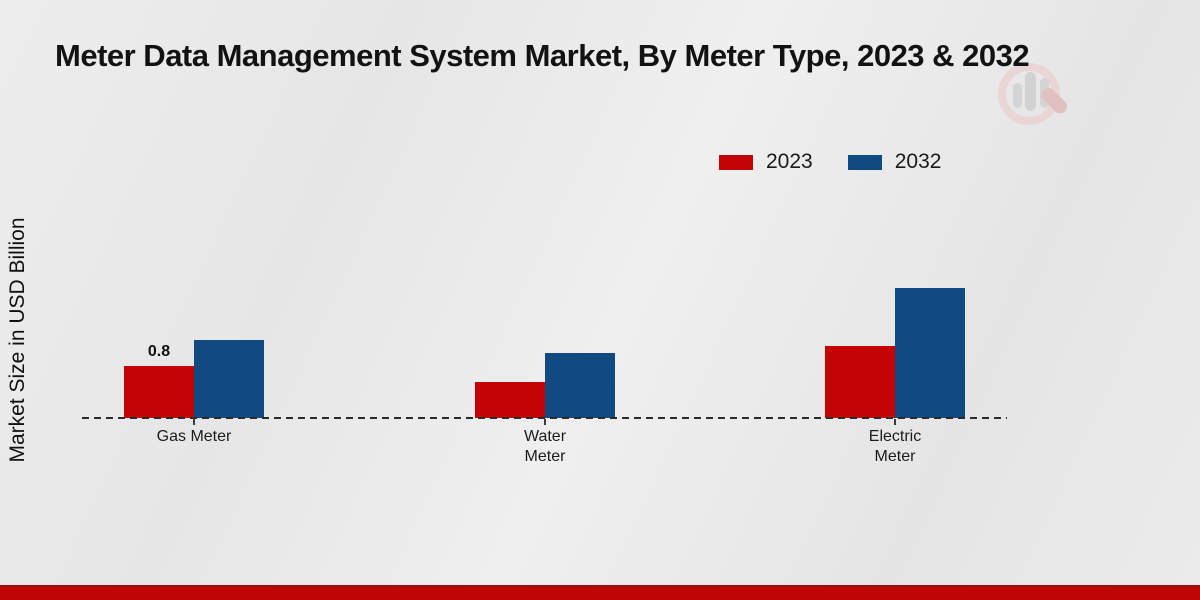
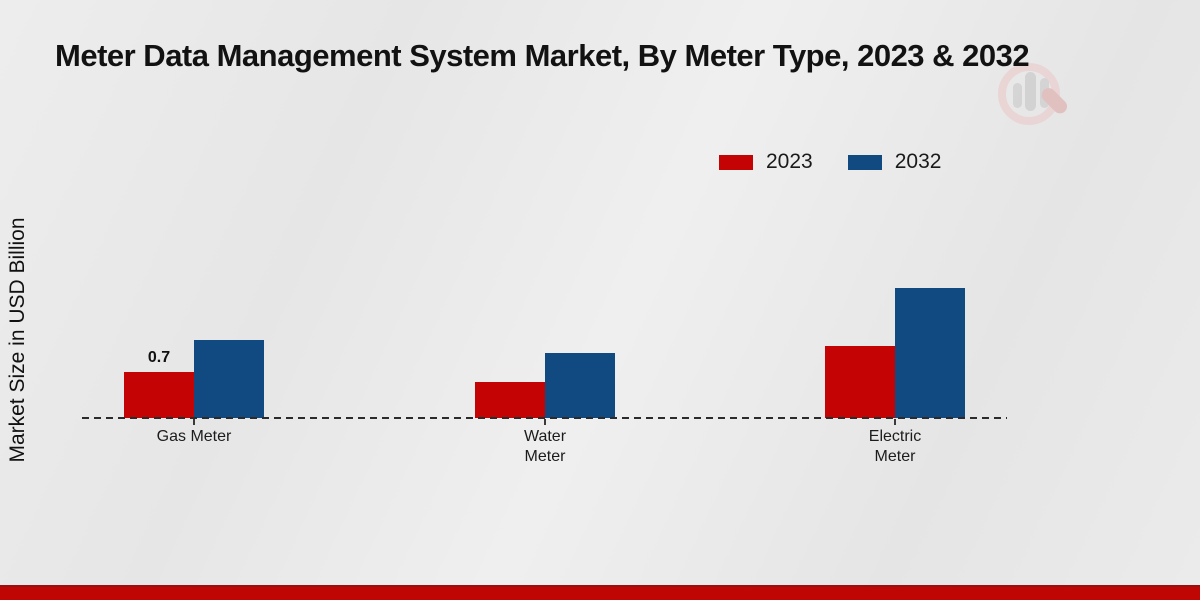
2023/Gas Meter: 0.8 -> 0.7
